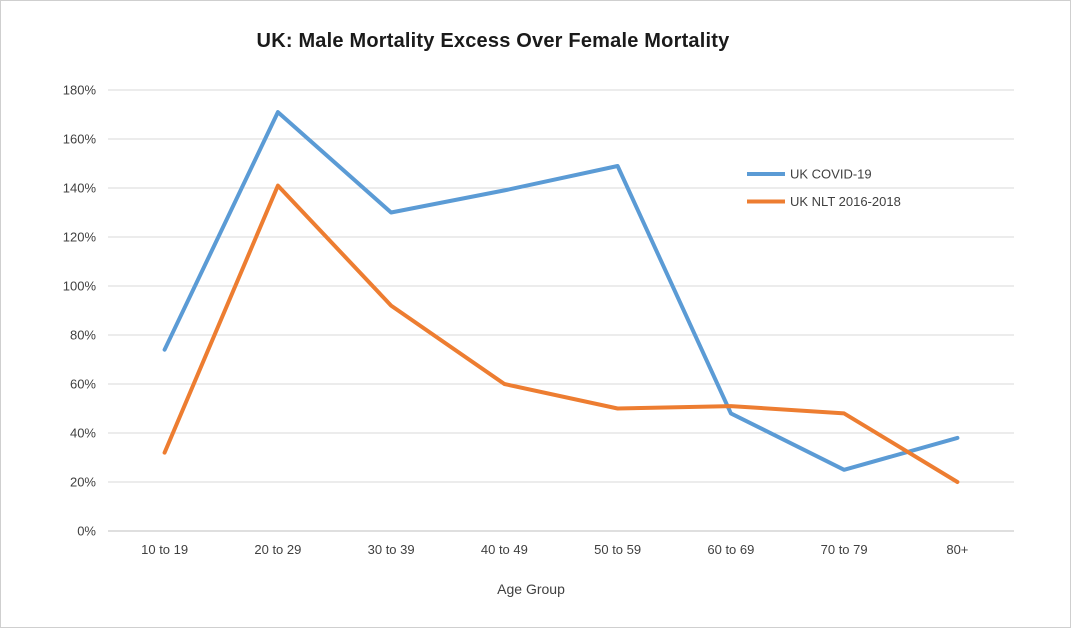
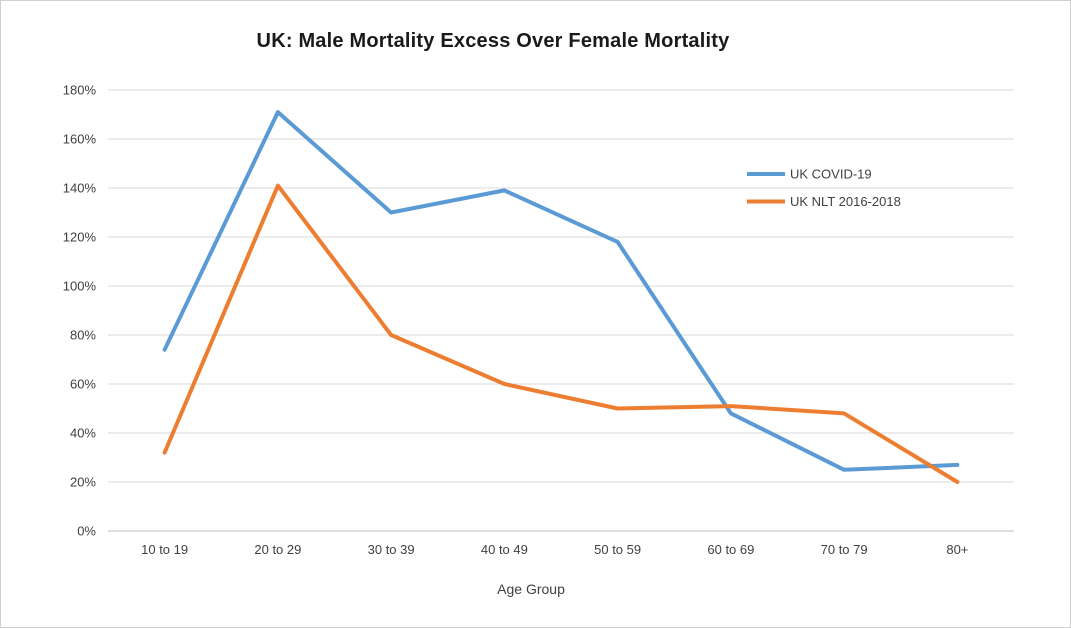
UK NLT 2016-2018/30 to 39: 92% -> 80%
UK COVID-19/50 to 59: 149% -> 118%
UK COVID-19/80+: 38% -> 27%
